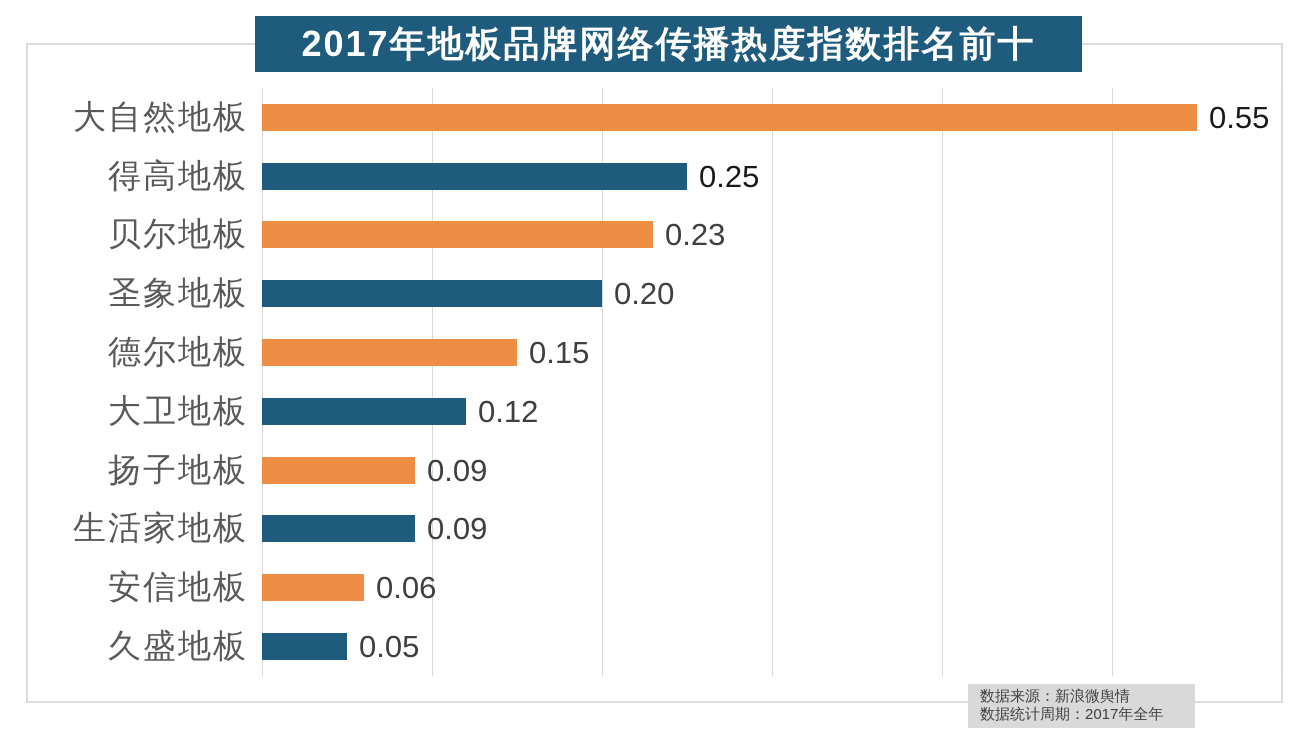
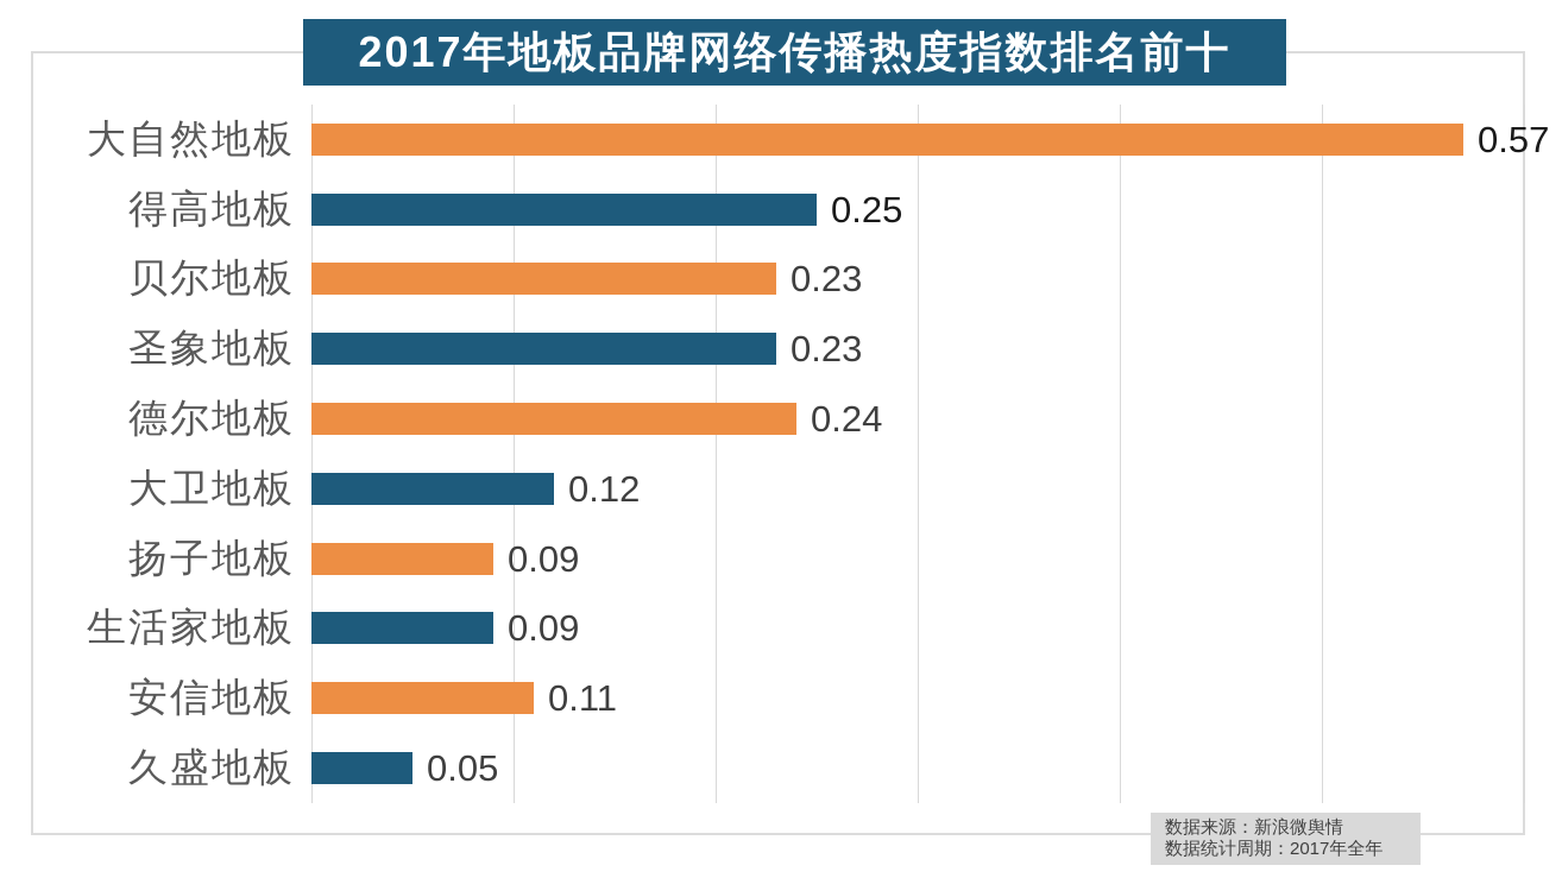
大自然地板: 0.55 -> 0.57
圣象地板: 0.20 -> 0.23
德尔地板: 0.15 -> 0.24
安信地板: 0.06 -> 0.11
